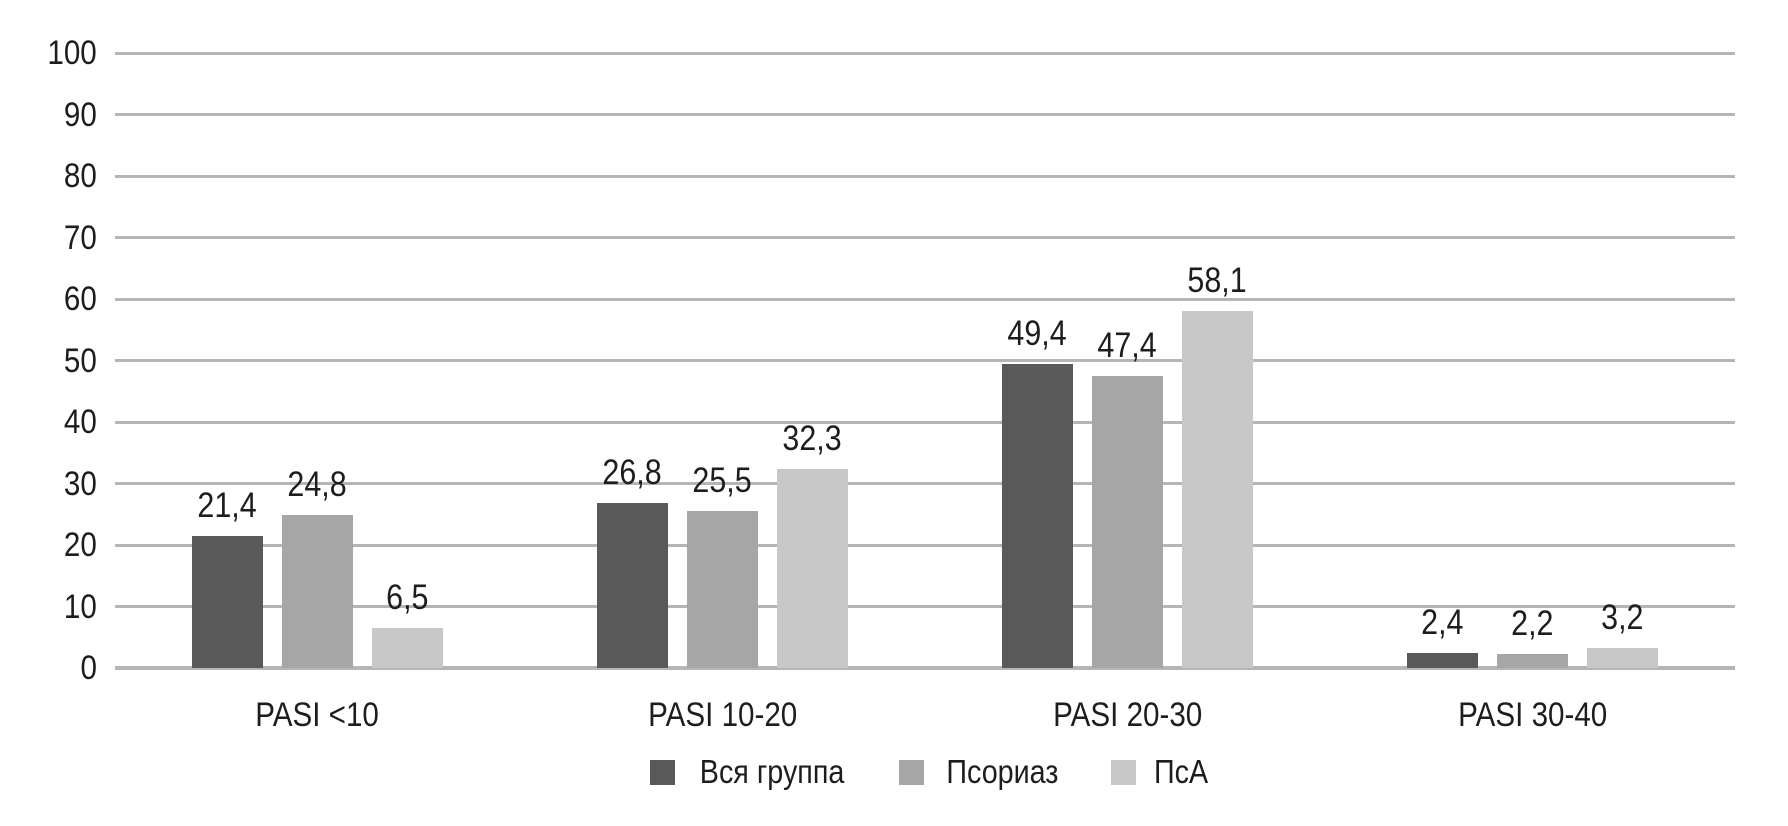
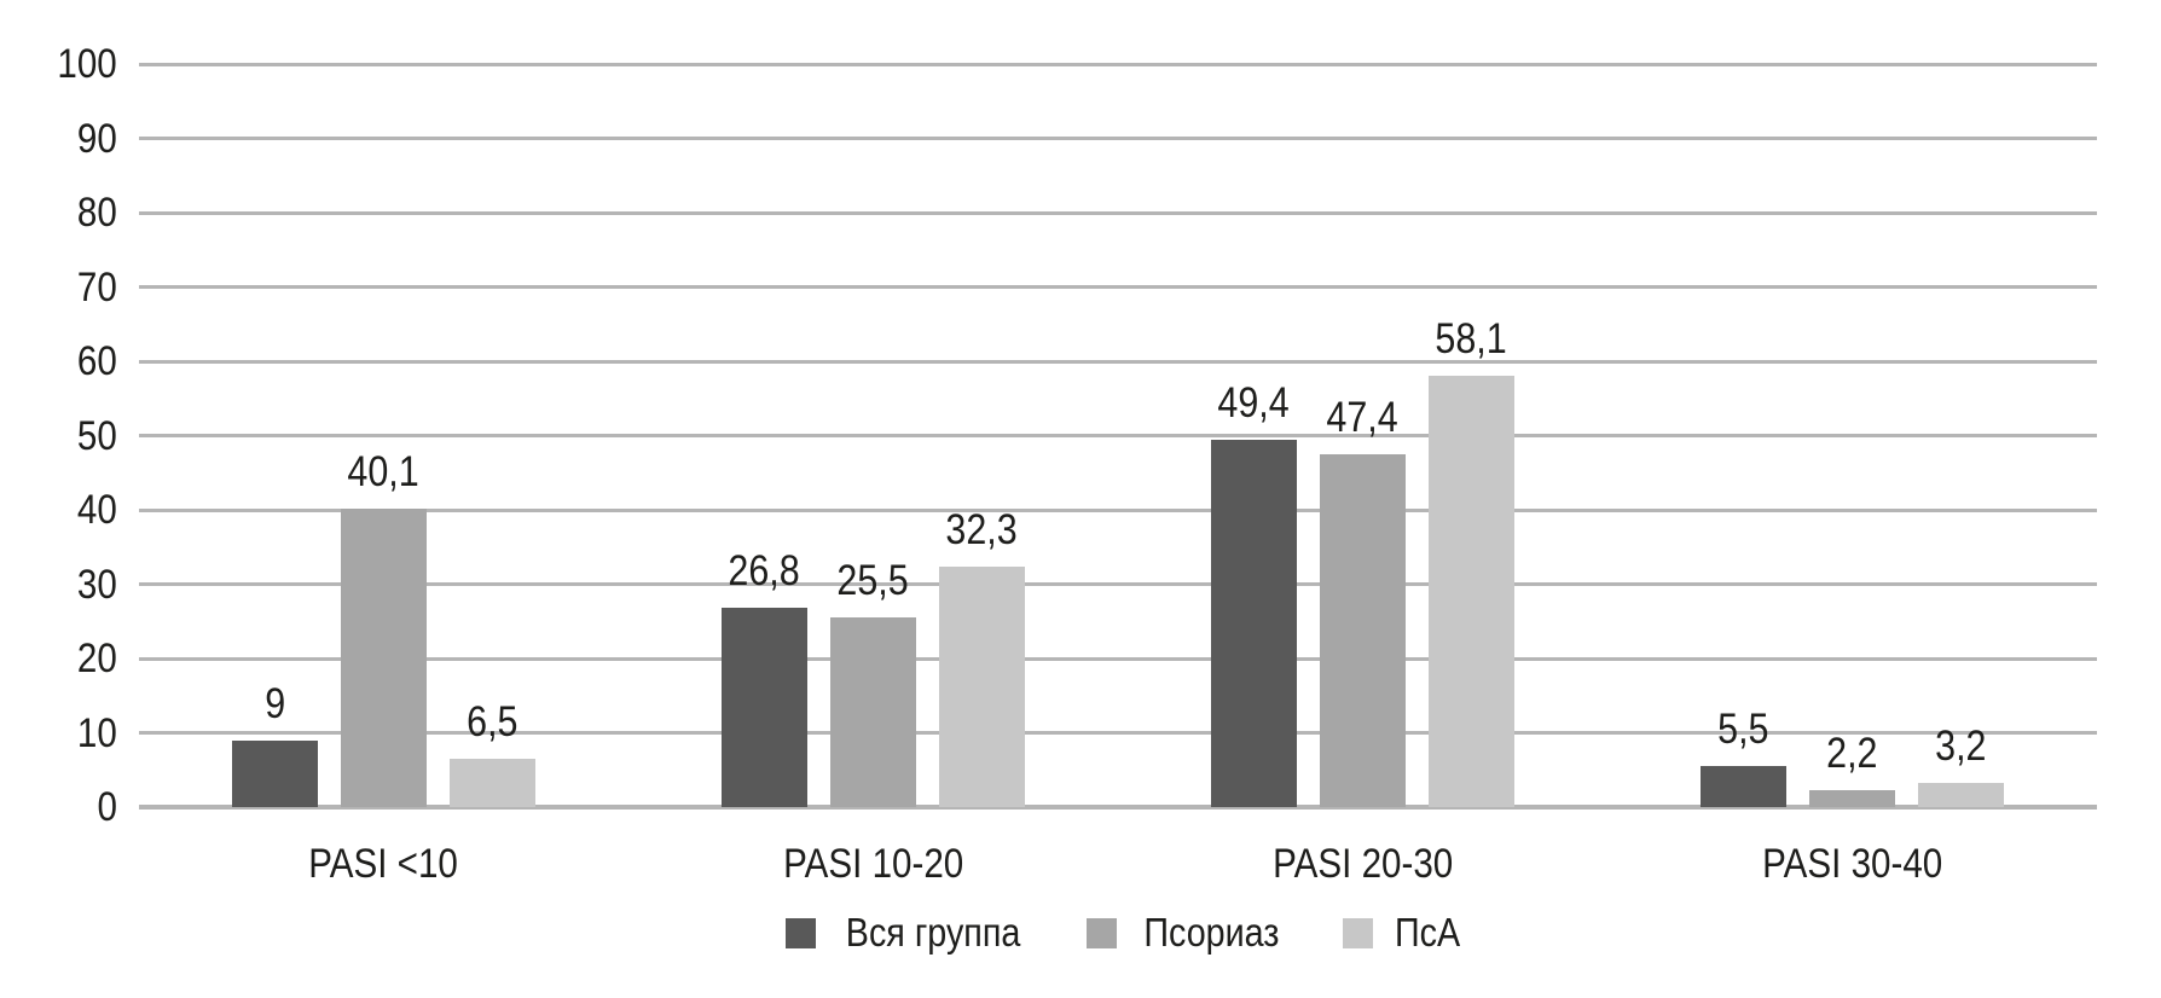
Вся группа/PASI <10: 21,4 -> 9
Псориаз/PASI <10: 24,8 -> 40,1
Вся группа/PASI 30-40: 2,4 -> 5,5
